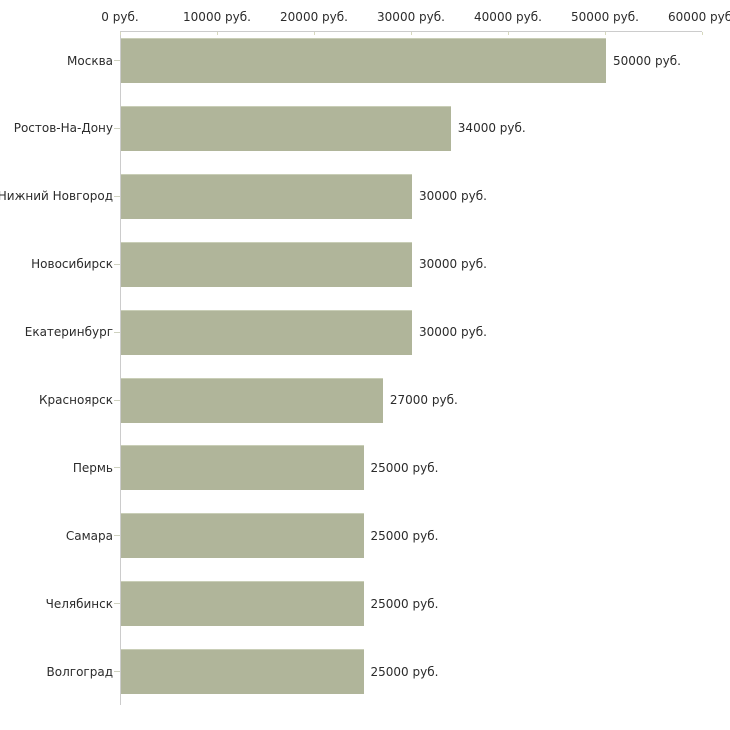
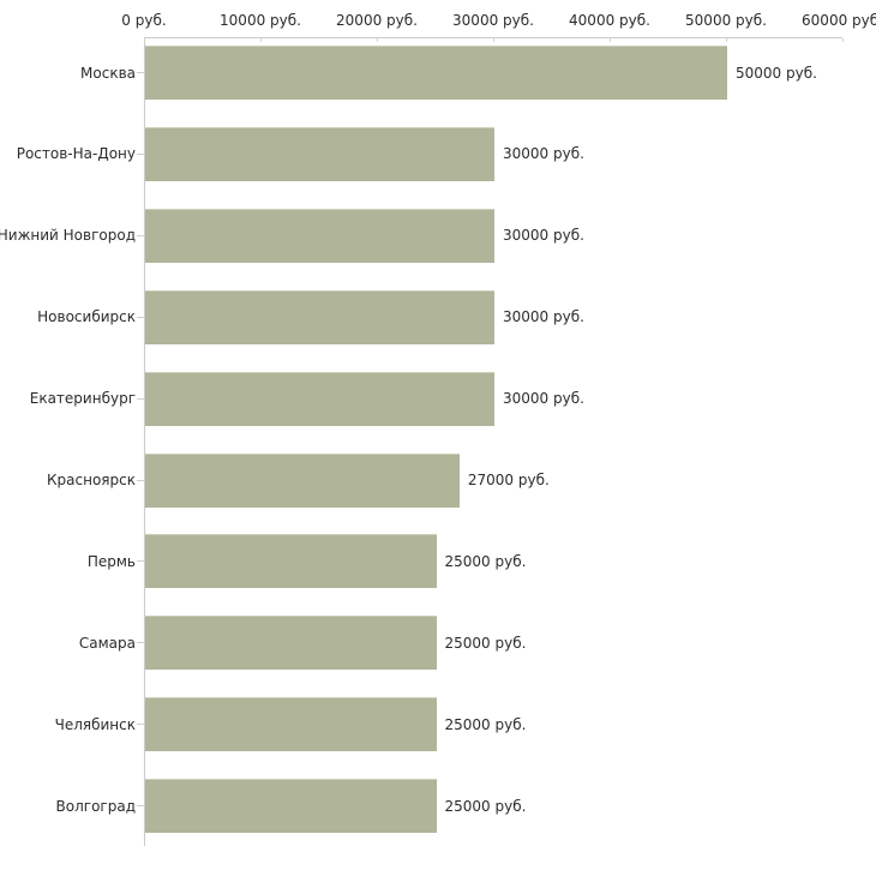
Ростов-На-Дону: 34000 -> 30000
